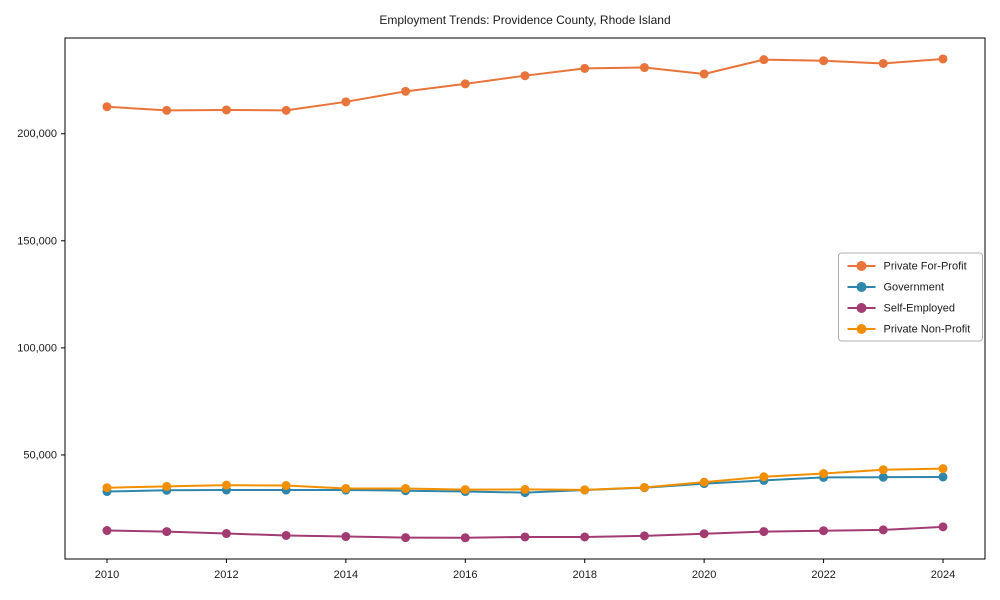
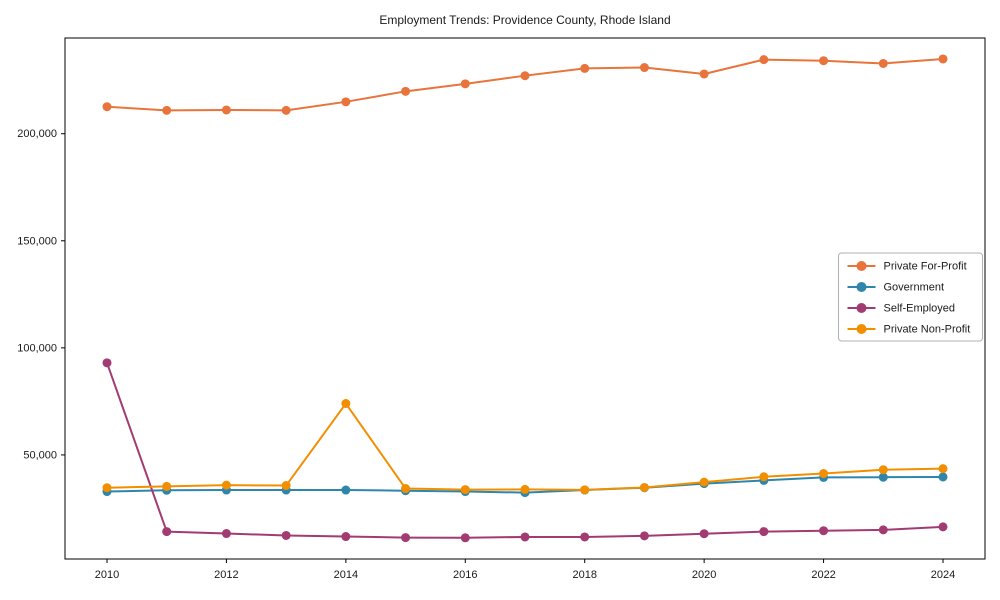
Self-Employed/2010: 15000 -> 93000
Private Non-Profit/2014: 34000 -> 74000
